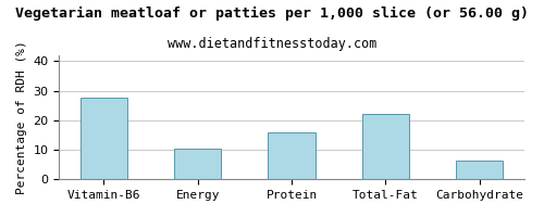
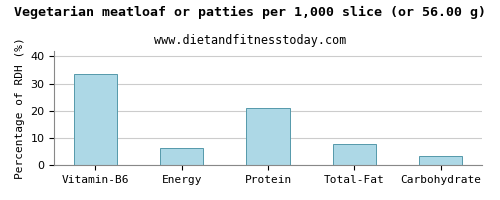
Vitamin-B6: 27.5 -> 33.5
Energy: 10.5 -> 6.5
Protein: 16.0 -> 21.0
Total-Fat: 22.0 -> 8.0
Carbohydrate: 6.5 -> 3.5
